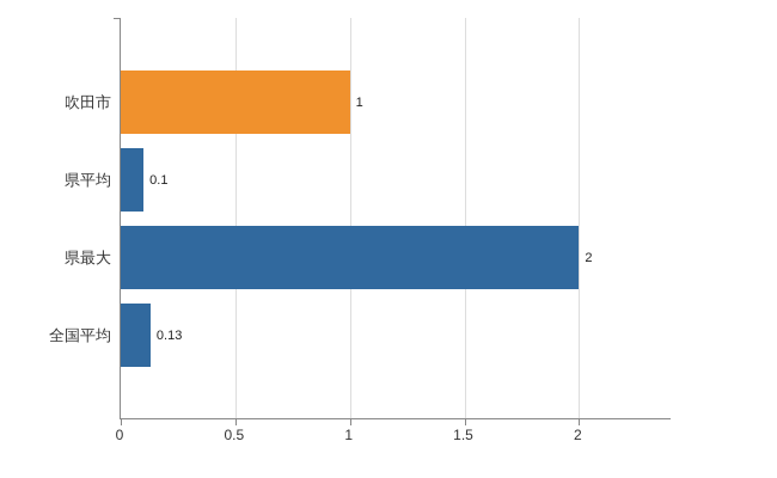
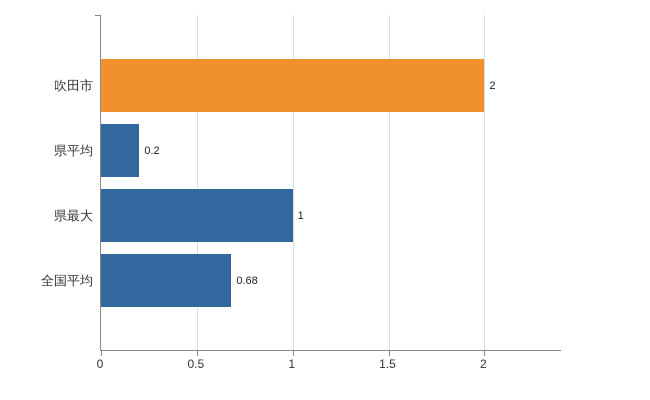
吹田市: 1 -> 2
県平均: 0.1 -> 0.2
県最大: 2 -> 1
全国平均: 0.13 -> 0.68
